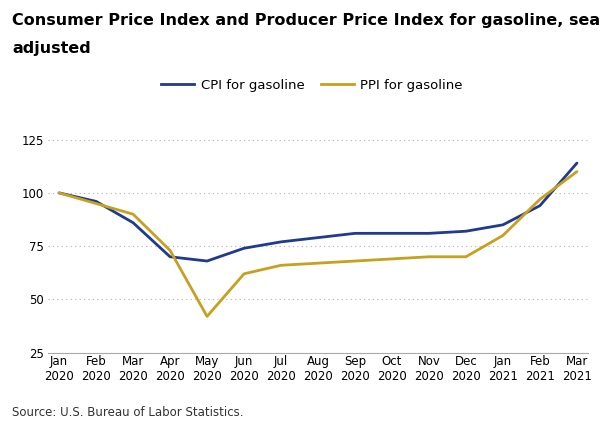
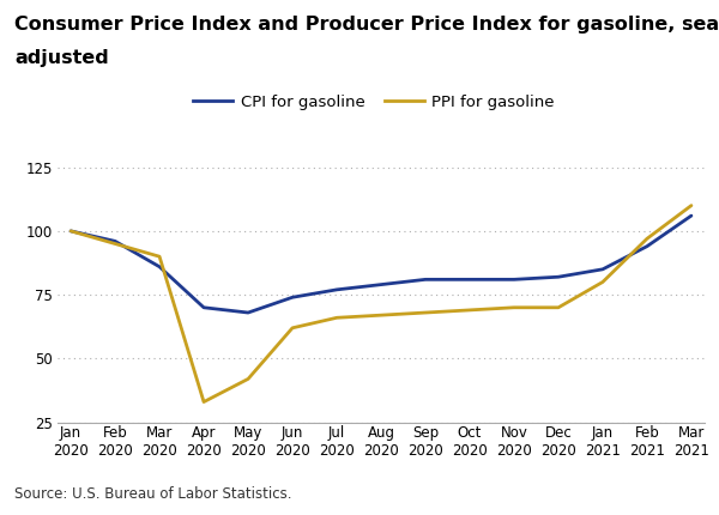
PPI for gasoline/Apr 2020: 73 -> 33
CPI for gasoline/Mar 2021: 114 -> 106
